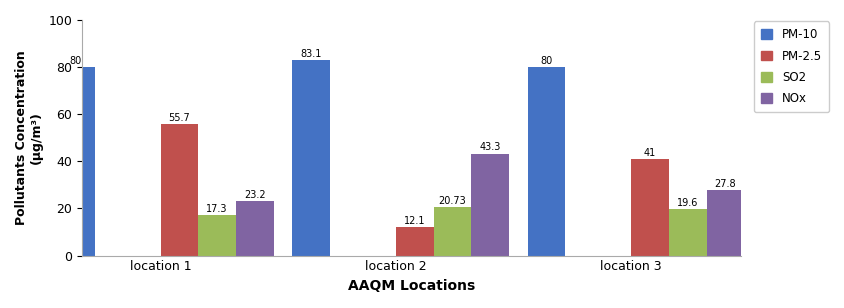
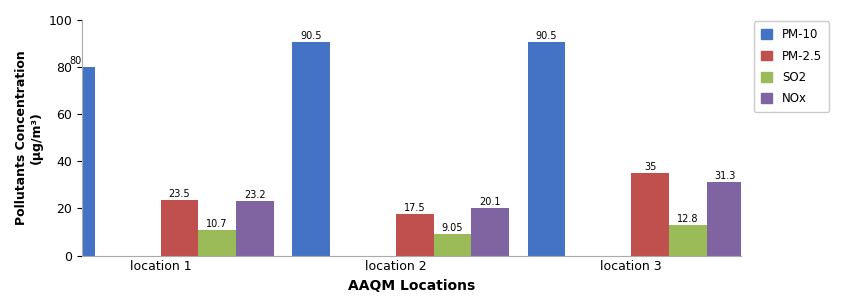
PM-2.5/location 1: 55.7 -> 23.5
SO2/location 1: 17.3 -> 10.7
PM-10/location 2: 83.1 -> 90.5
PM-2.5/location 2: 12.1 -> 17.5
SO2/location 2: 20.73 -> 9.05
NOx/location 2: 43.3 -> 20.1
PM-10/location 3: 80 -> 90.5
PM-2.5/location 3: 41 -> 35
SO2/location 3: 19.6 -> 12.8
NOx/location 3: 27.8 -> 31.3
